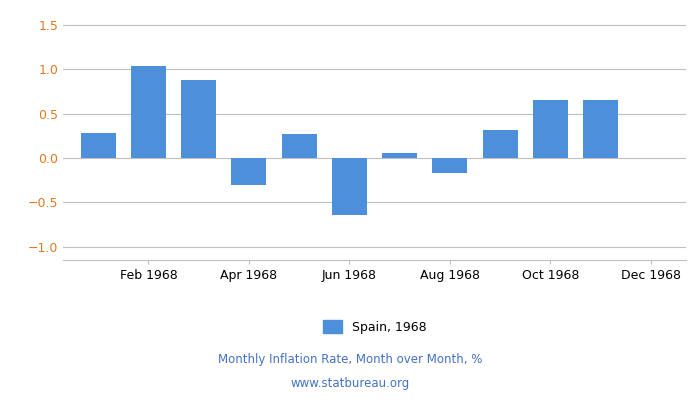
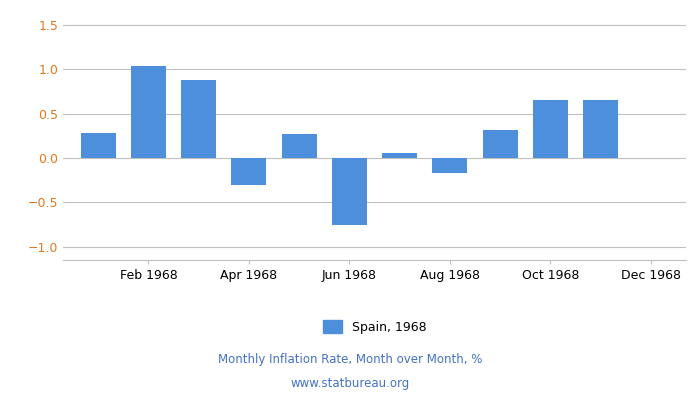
Jun 1968: -0.64 -> -0.75
